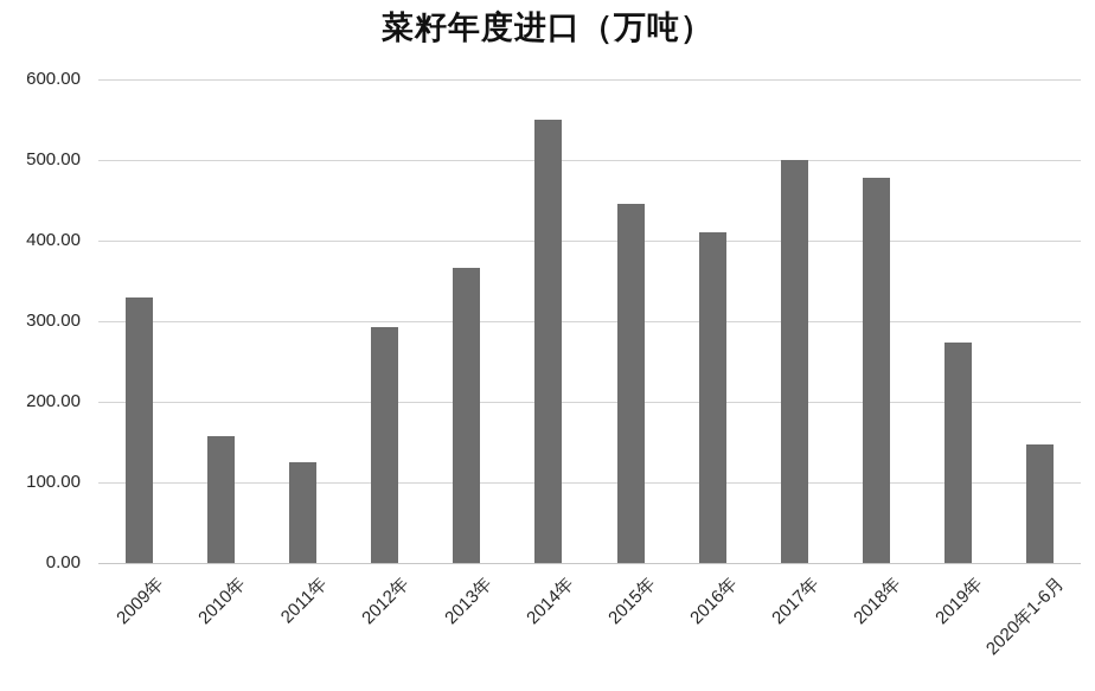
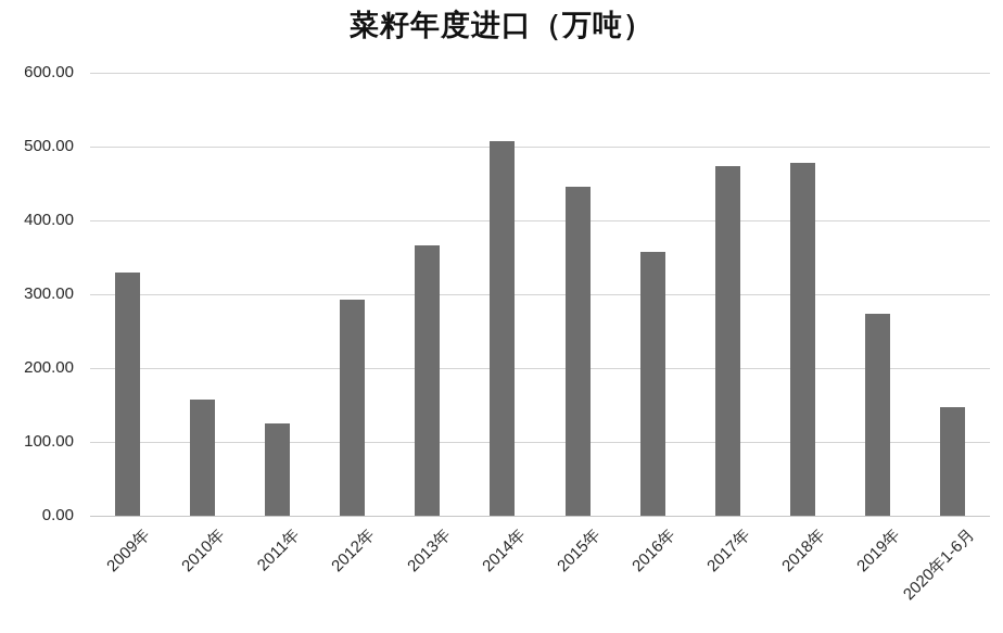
2014年: 550 -> 510
2016年: 410 -> 360
2017年: 500 -> 470
